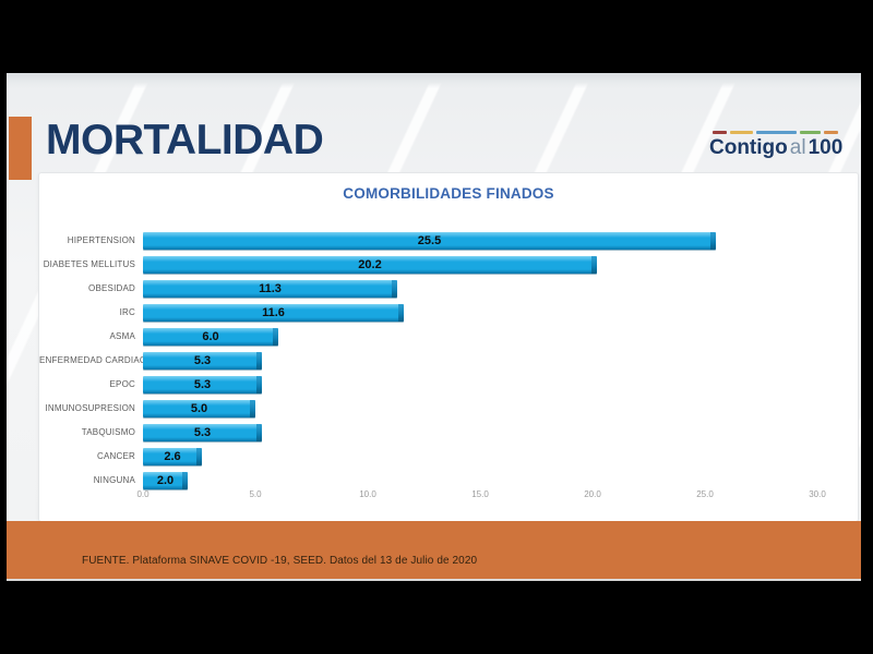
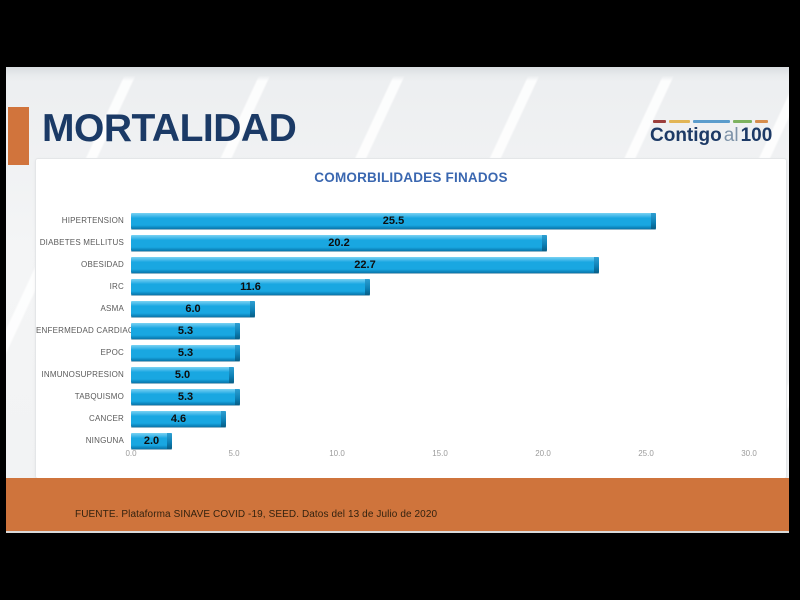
OBESIDAD: 11.3 -> 22.7
CANCER: 2.6 -> 4.6
